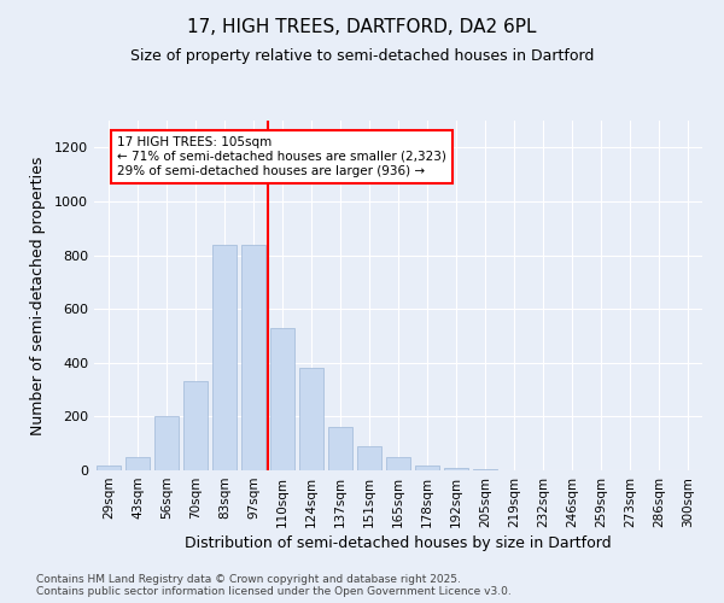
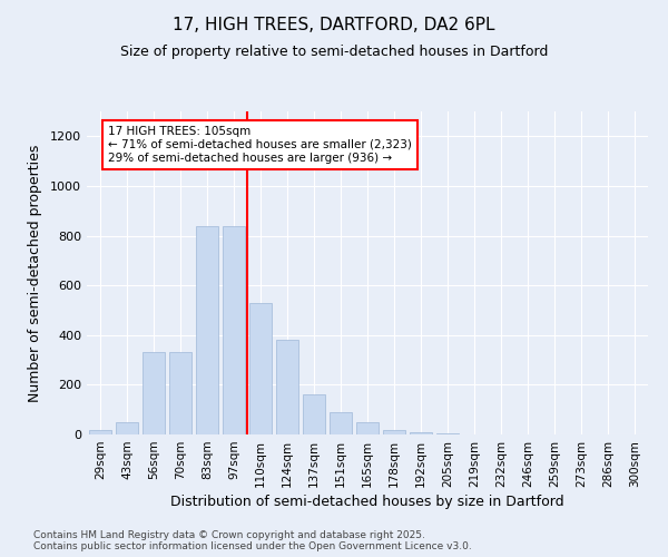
56sqm: 200 -> 330
